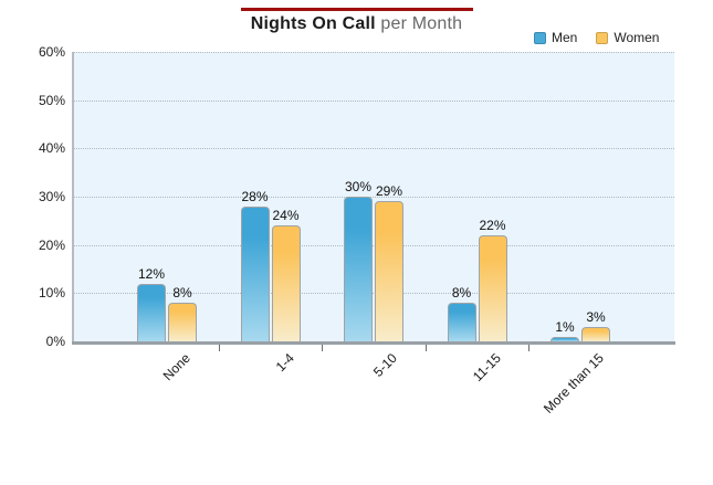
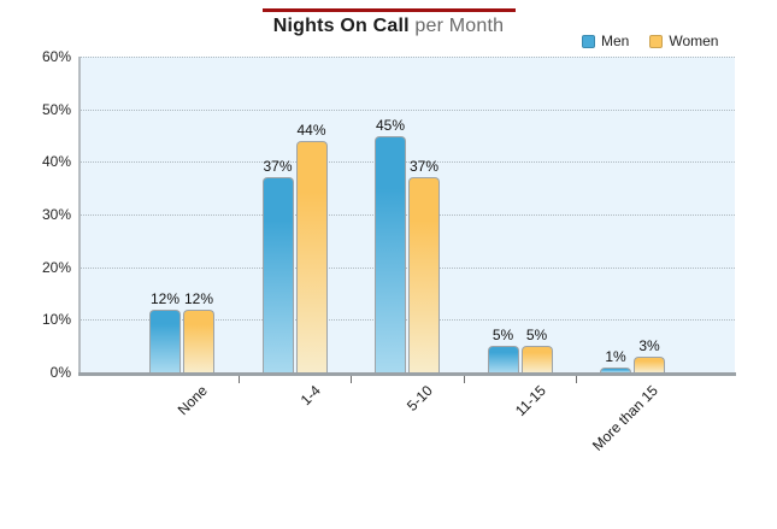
Women/None: 8% -> 12%
Men/1-4: 28% -> 37%
Women/1-4: 24% -> 44%
Men/5-10: 30% -> 45%
Women/5-10: 29% -> 37%
Men/11-15: 8% -> 5%
Women/11-15: 22% -> 5%
